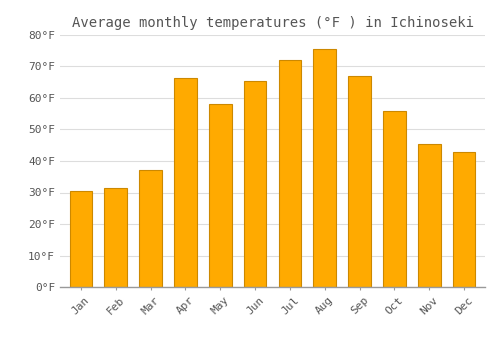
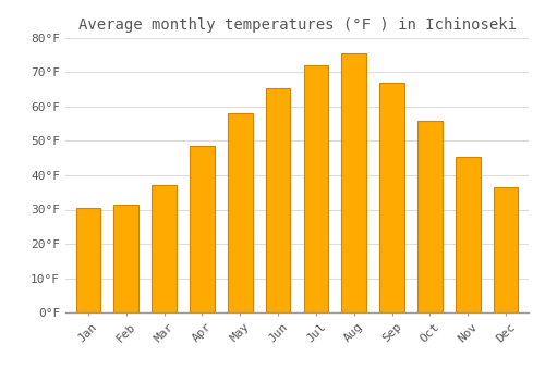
Apr: 66.5°F -> 48.5°F
Dec: 43.0°F -> 36.5°F
